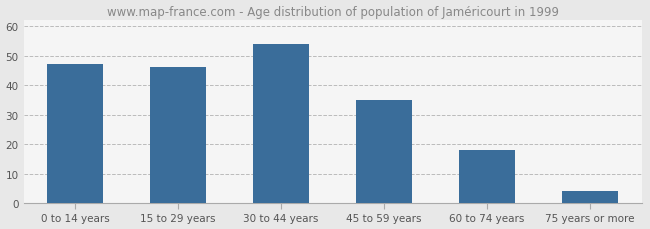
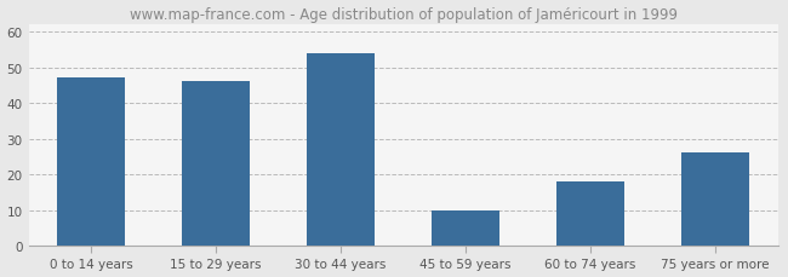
45 to 59 years: 35 -> 10
75 years or more: 4 -> 26
